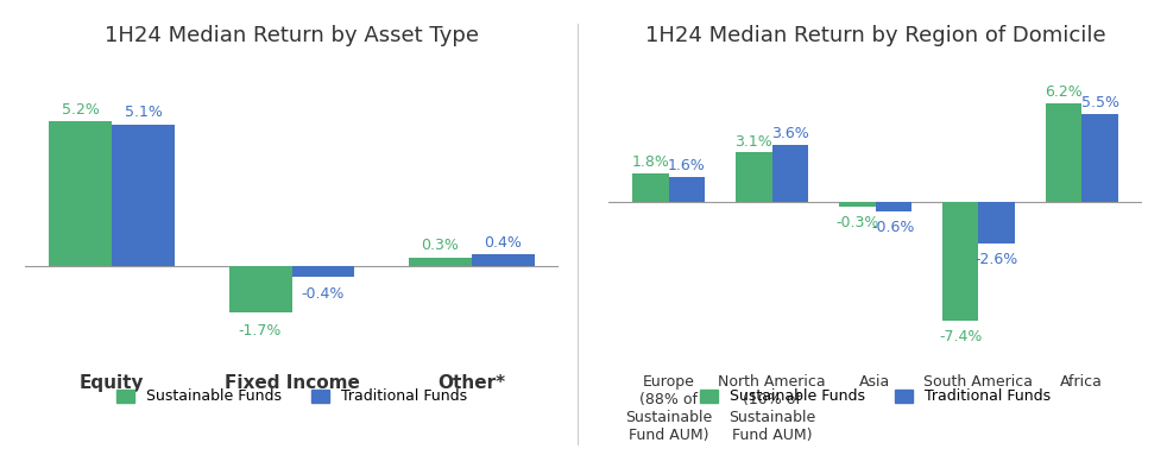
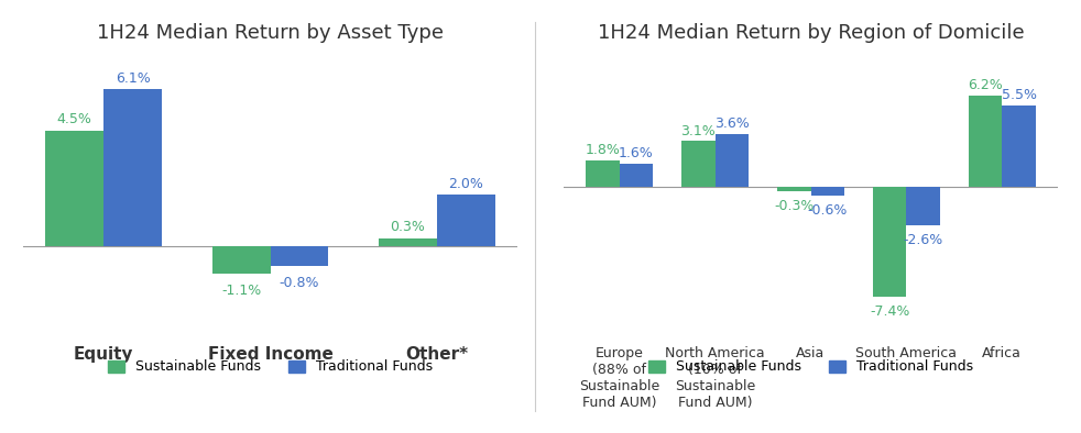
1H24 Median Return by Asset Type/Sustainable Funds/Equity: 5.2% -> 4.5%
1H24 Median Return by Asset Type/Traditional Funds/Equity: 5.1% -> 6.1%
1H24 Median Return by Asset Type/Sustainable Funds/Fixed Income: -1.7% -> -1.1%
1H24 Median Return by Asset Type/Traditional Funds/Fixed Income: -0.4% -> -0.8%
1H24 Median Return by Asset Type/Traditional Funds/Other*: 0.4% -> 2.0%
